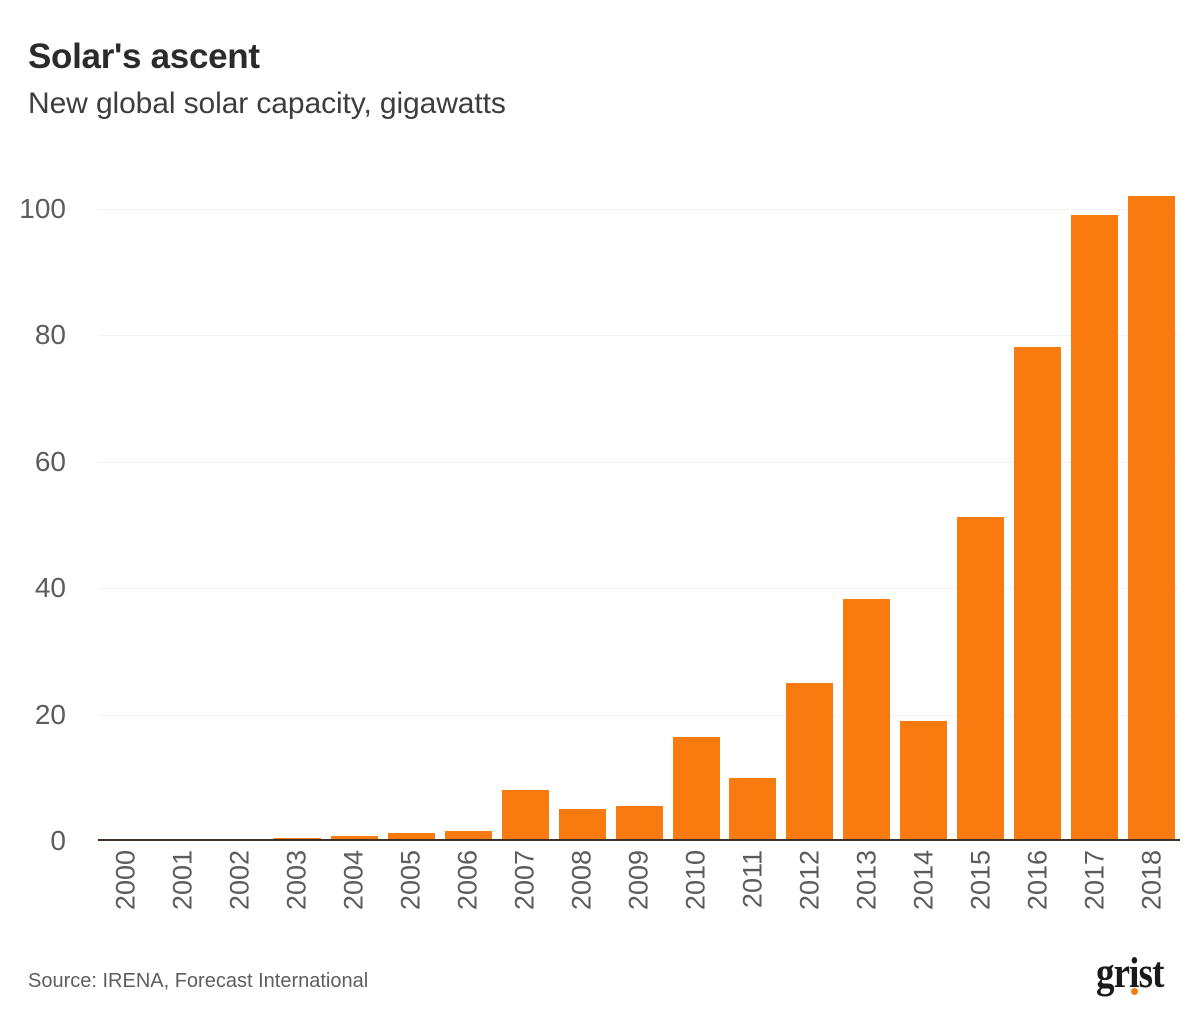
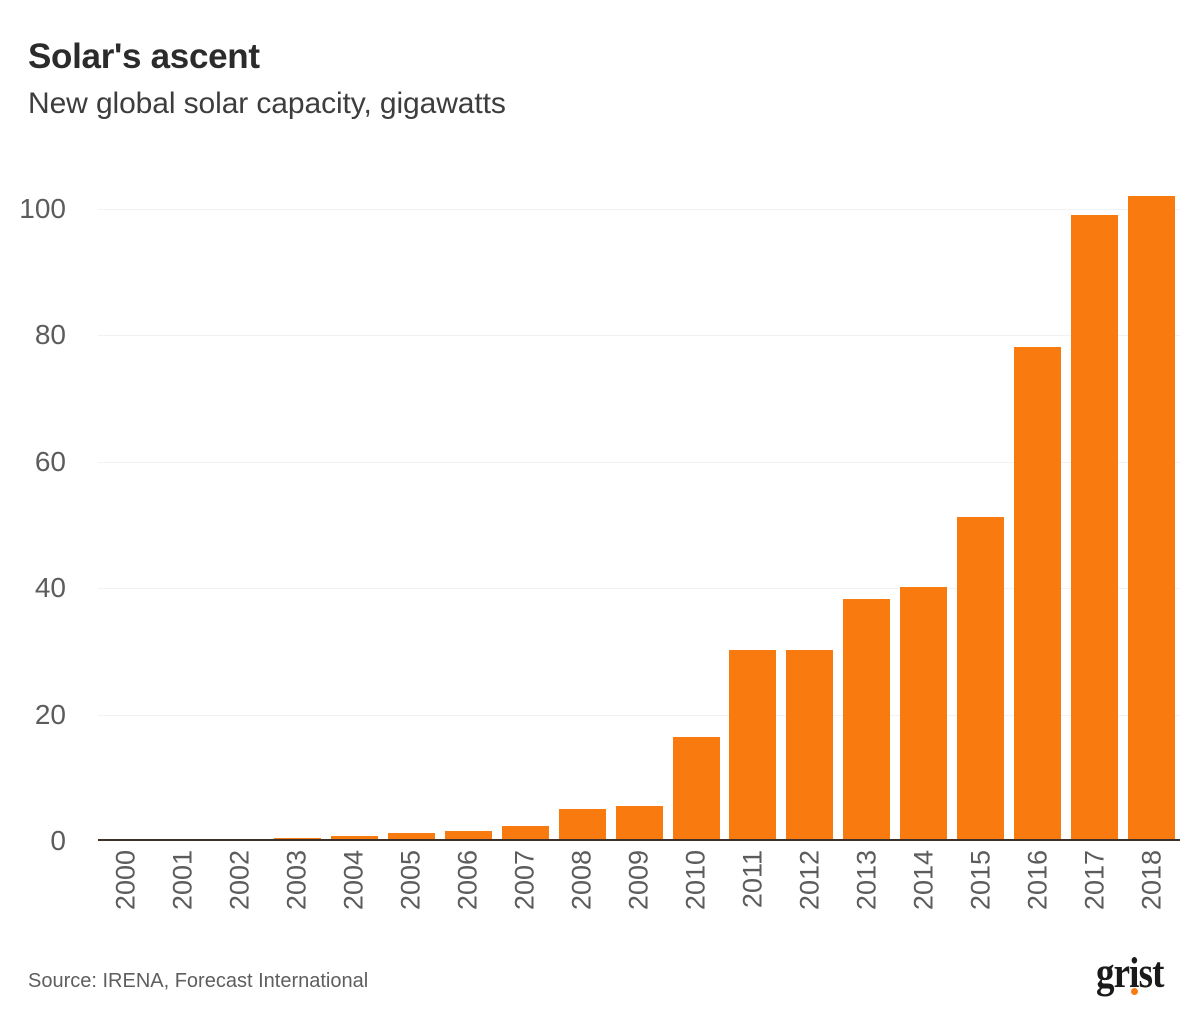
2007: 8 -> 2
2011: 10 -> 30
2012: 25 -> 30
2014: 19 -> 40
